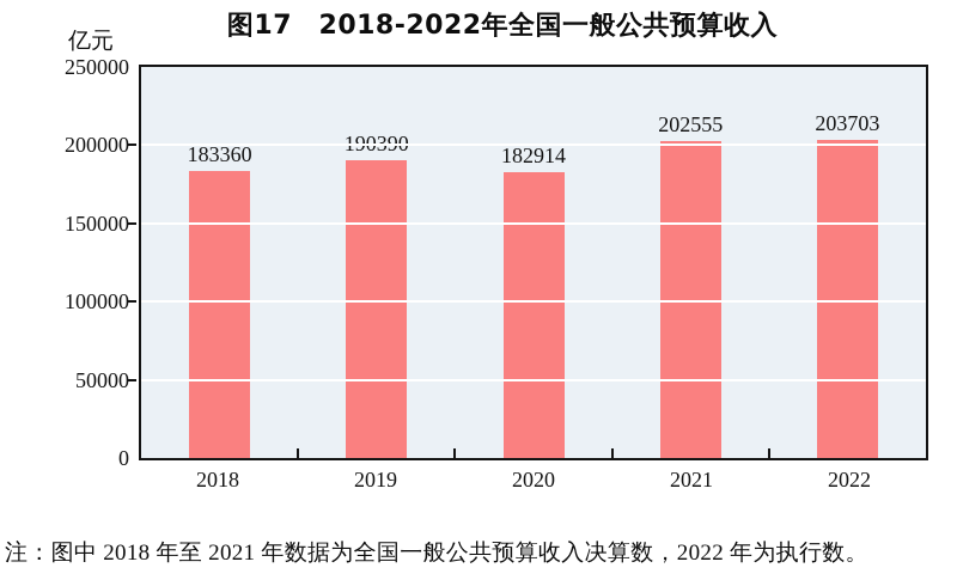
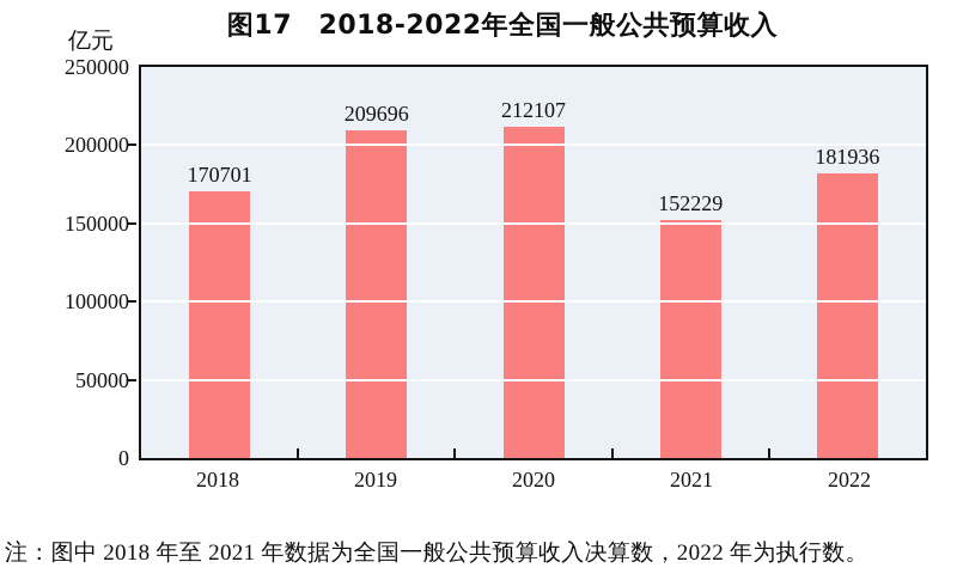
2018: 183360 -> 170701
2019: 190390 -> 209696
2020: 182914 -> 212107
2021: 202555 -> 152229
2022: 203703 -> 181936
